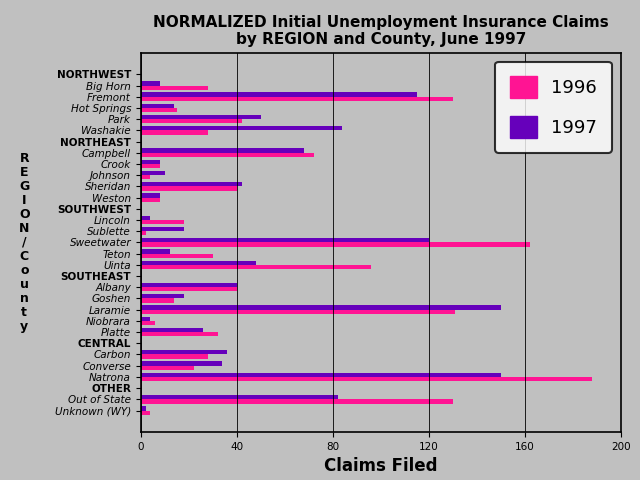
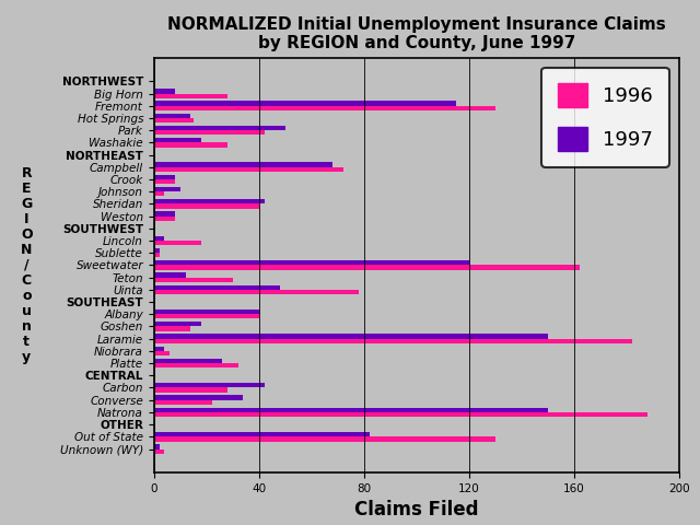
1997/Washakie: 84 -> 18
1997/Sublette: 18 -> 2
1996/Uinta: 96 -> 78
1996/Laramie: 131 -> 182
1997/Carbon: 36 -> 42
